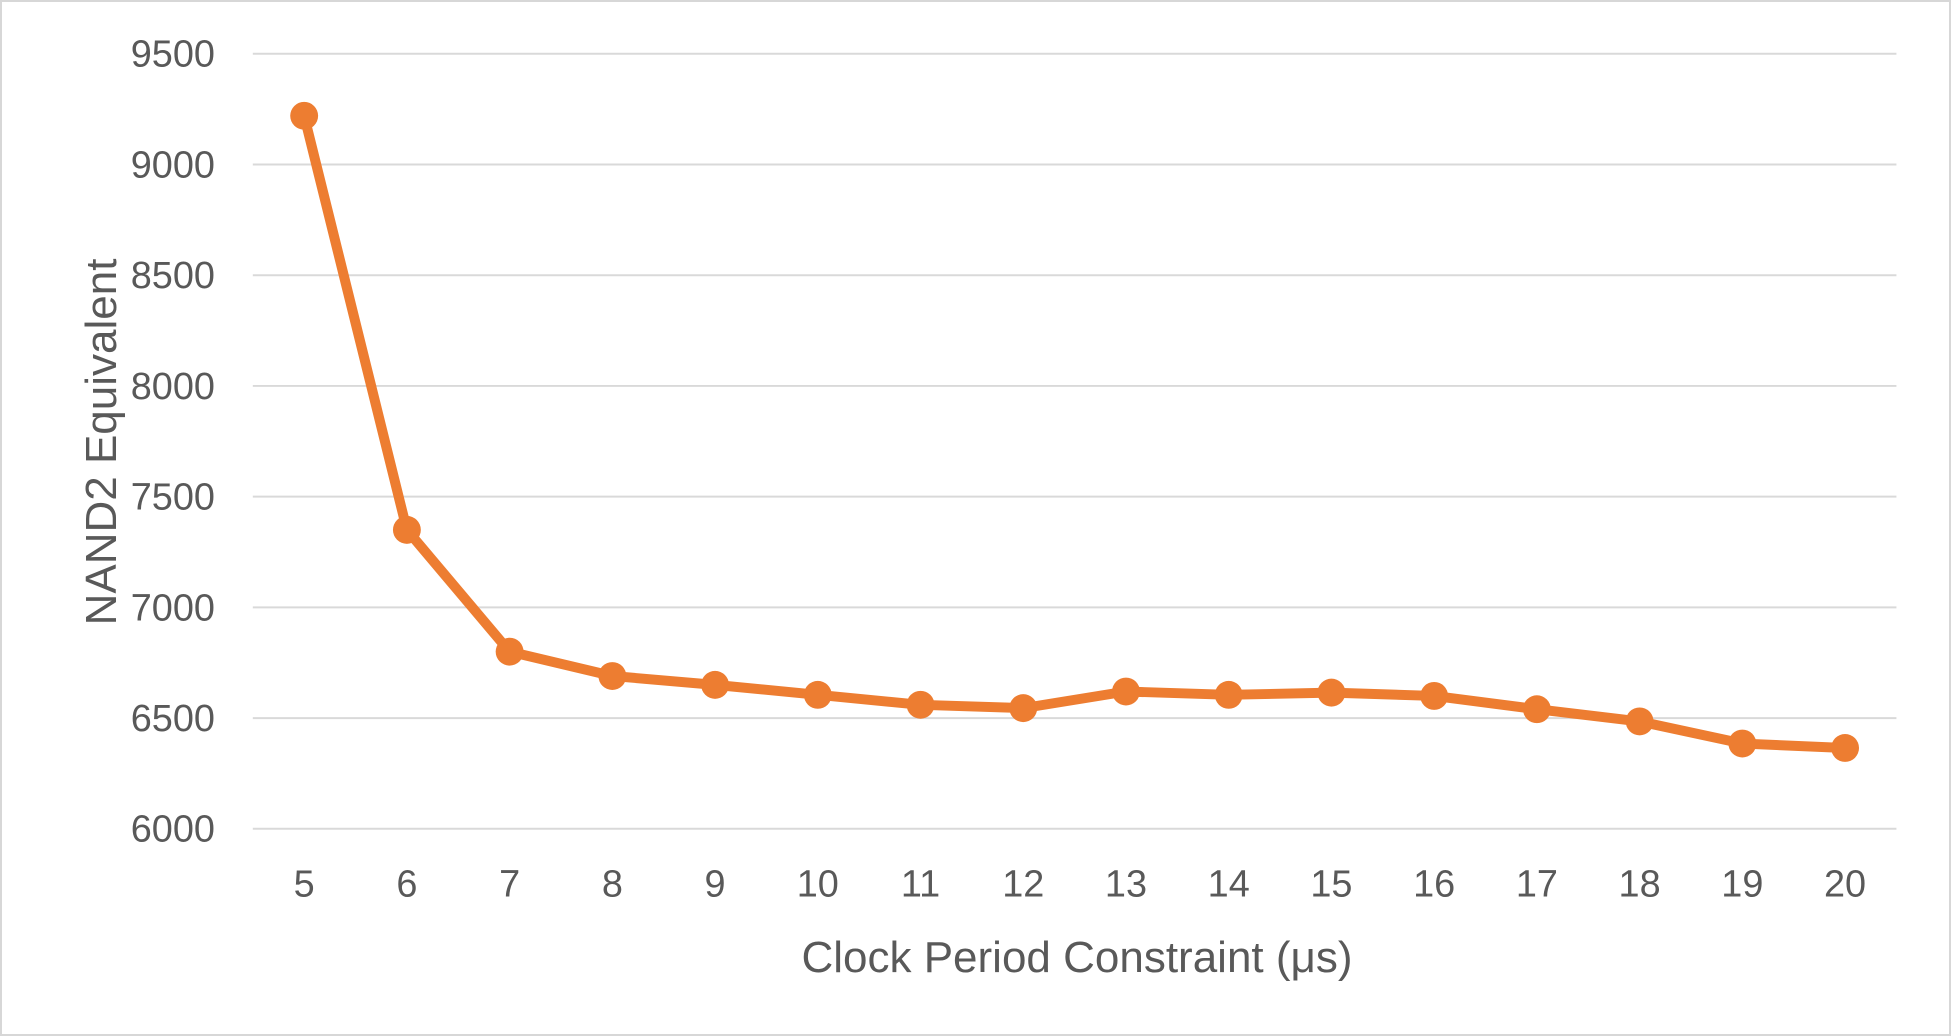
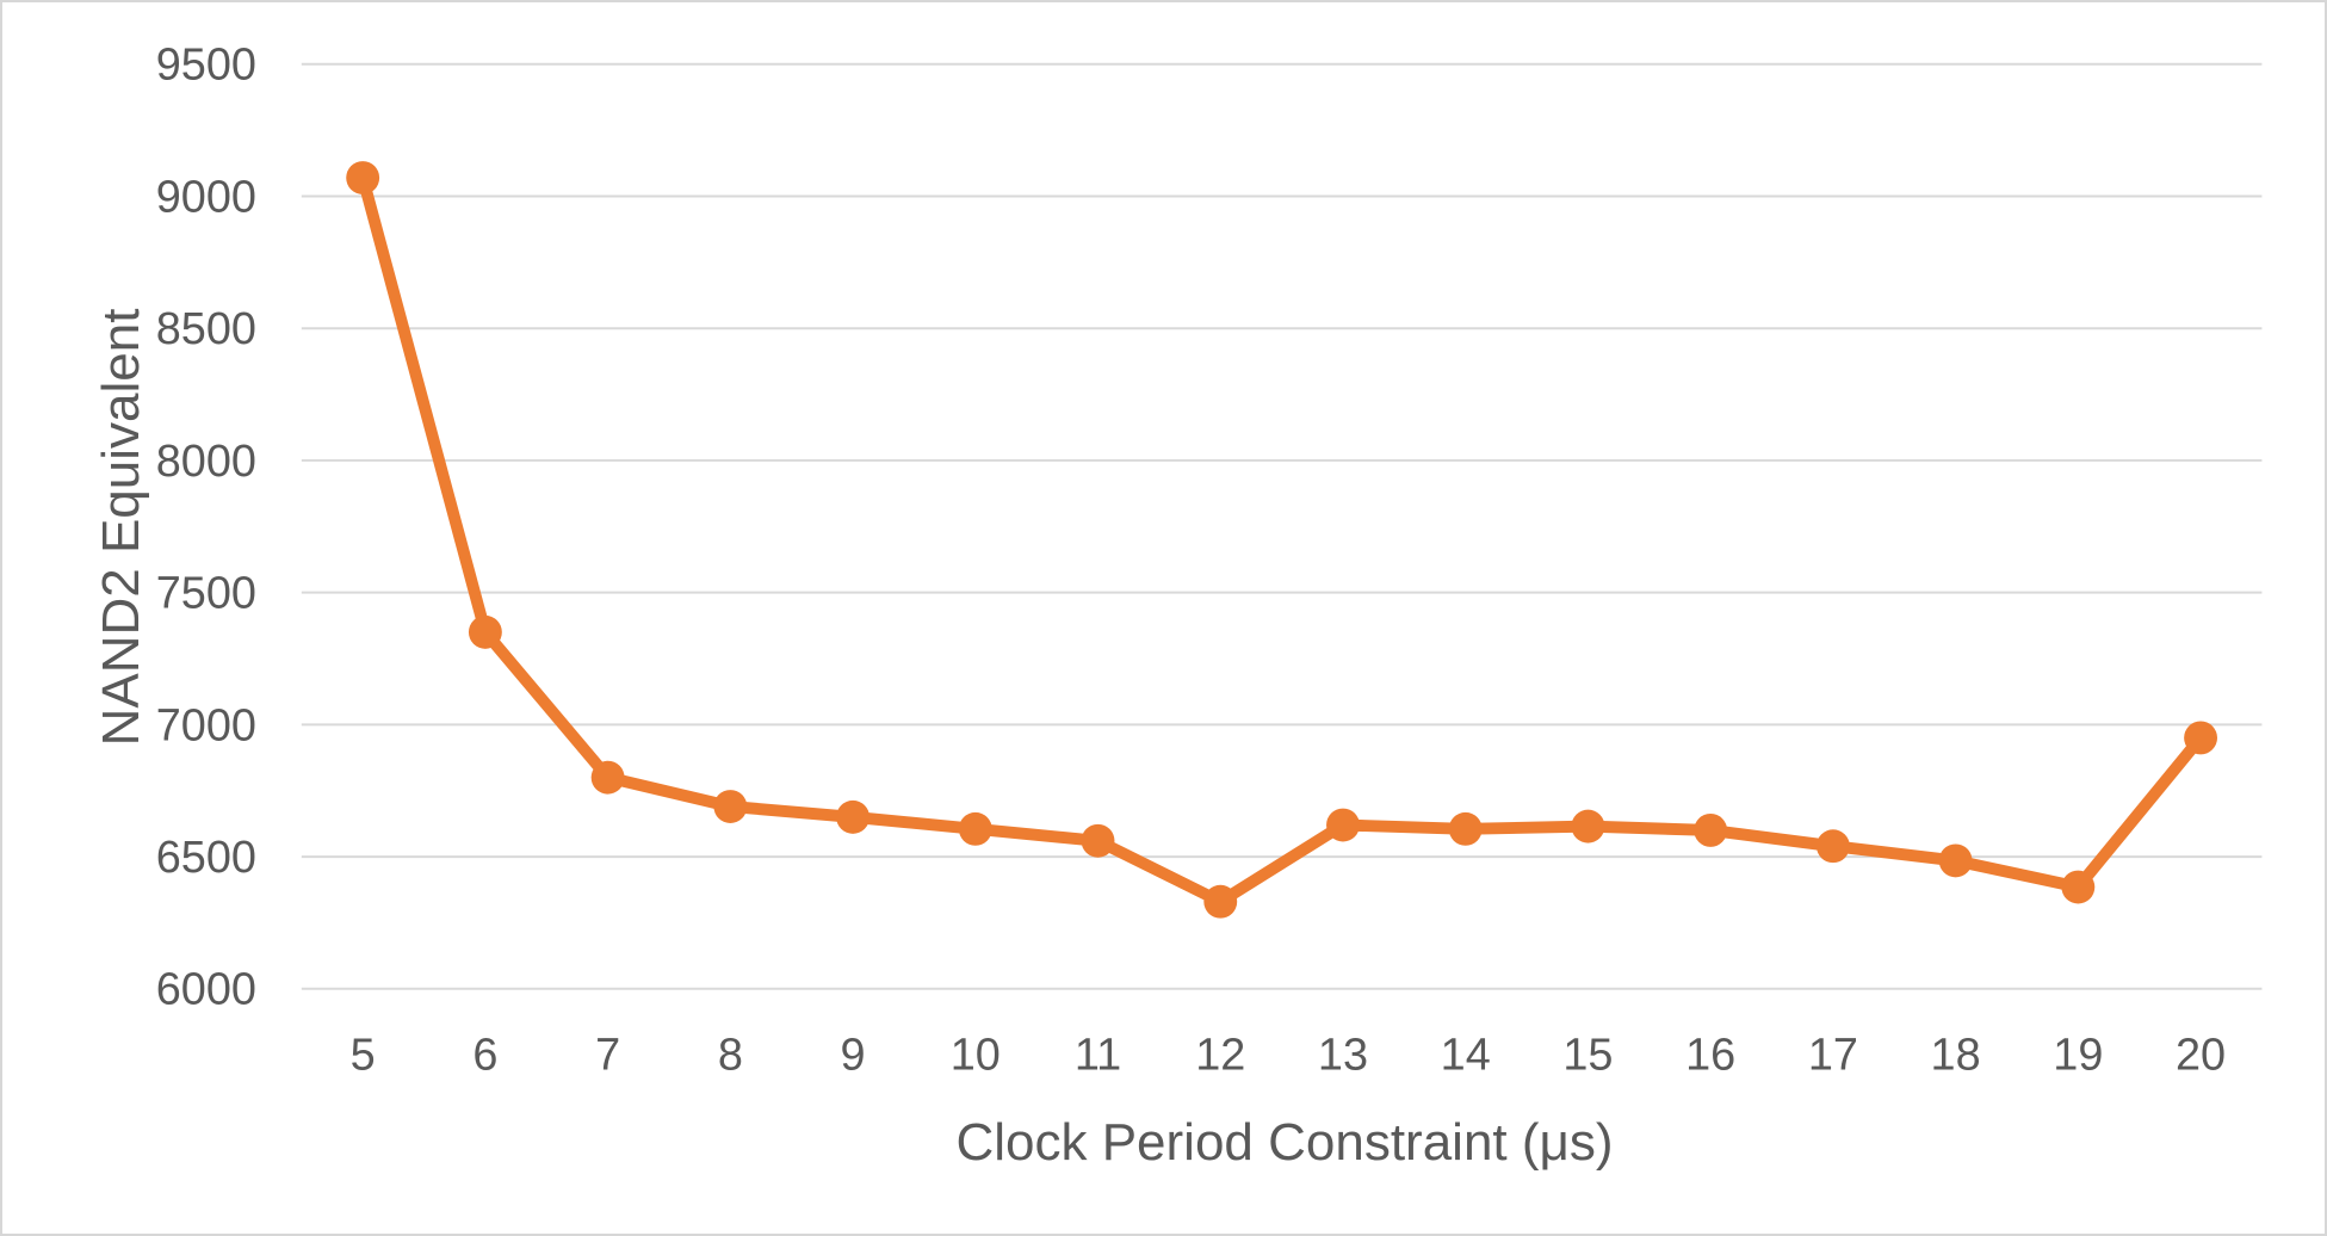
5: 9220 -> 9070
12: 6540 -> 6330
20: 6360 -> 6950
